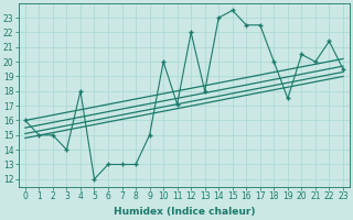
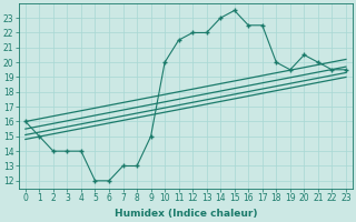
2: 15.0 -> 14.0
4: 18.0 -> 14.0
6: 13.0 -> 12.0
11: 17.1 -> 21.5
13: 18.0 -> 22.0
19: 17.5 -> 19.5
22: 21.4 -> 19.5
